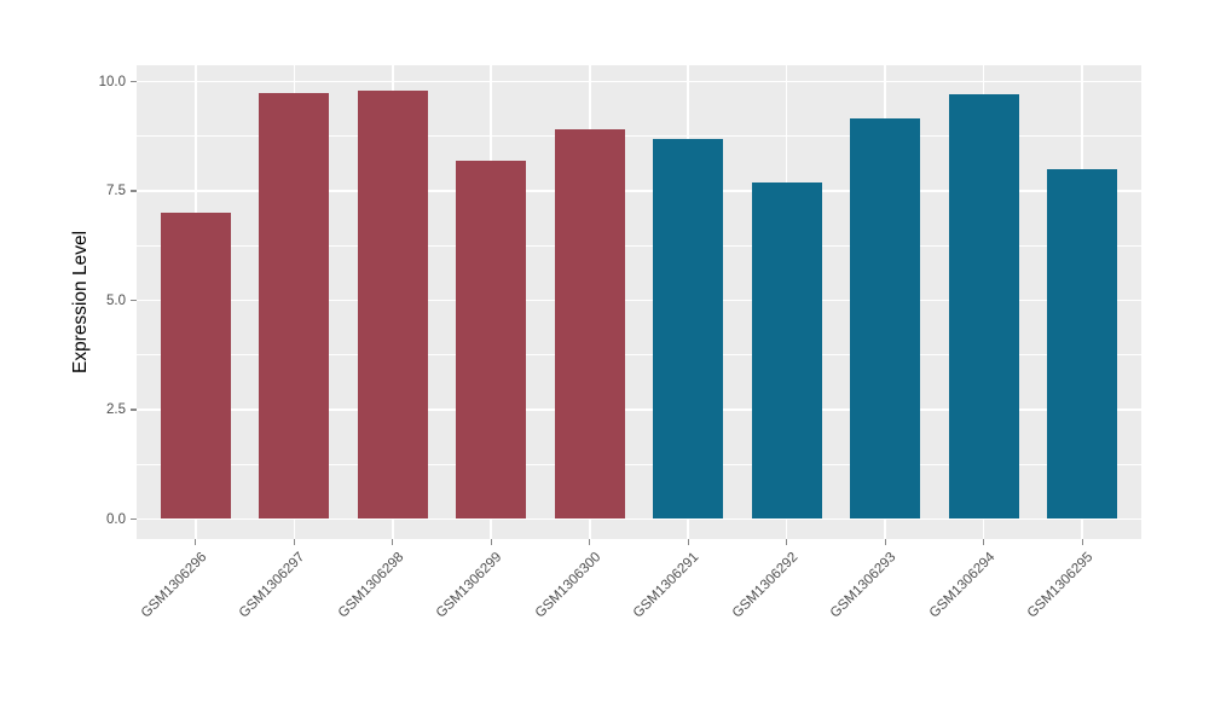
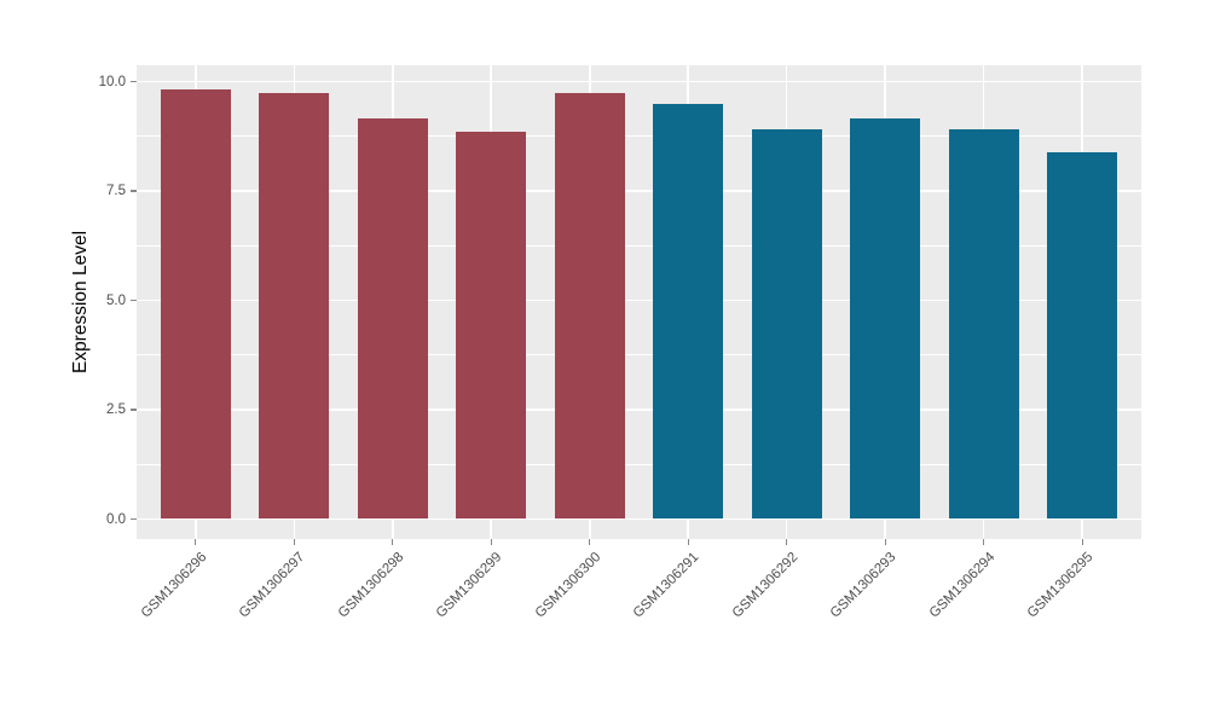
GSM1306296: 7.0 -> 9.8
GSM1306298: 9.8 -> 9.2
GSM1306299: 8.2 -> 8.8
GSM1306300: 8.9 -> 9.8
GSM1306291: 8.7 -> 9.5
GSM1306292: 7.7 -> 8.9
GSM1306294: 9.7 -> 8.9
GSM1306295: 8.0 -> 8.4
